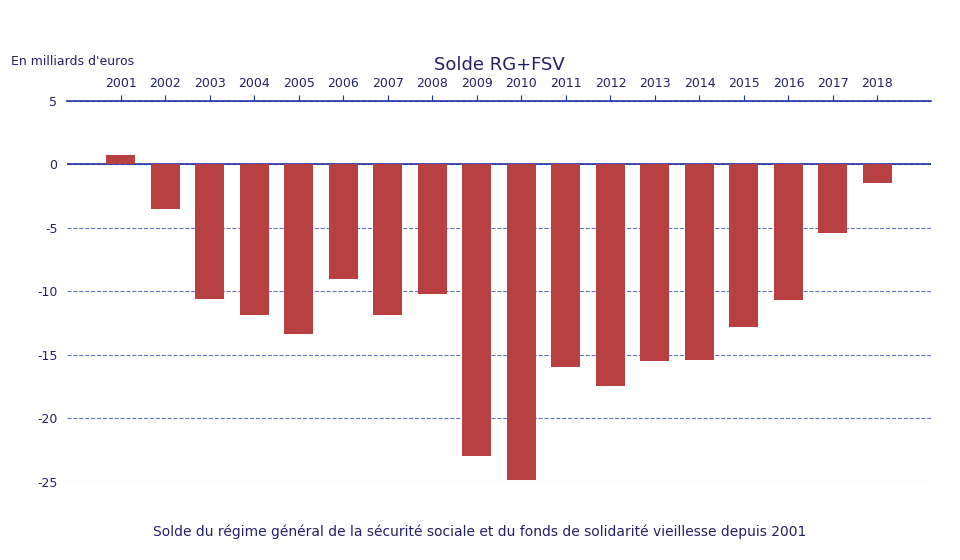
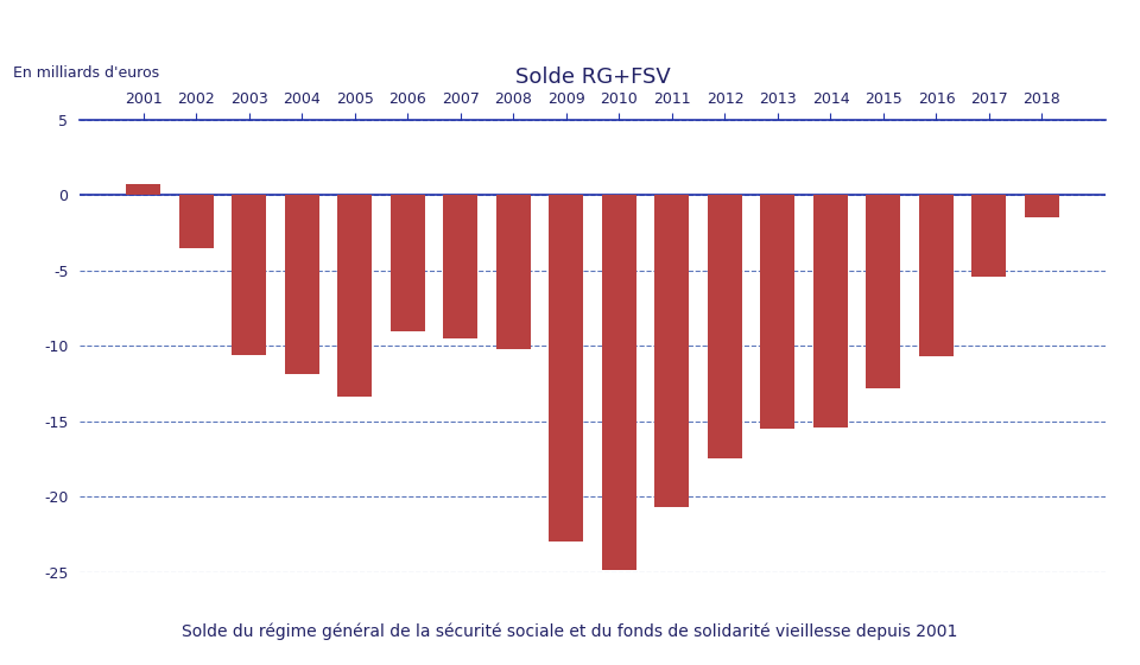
2007: -11.9 -> -9.5
2011: -16.0 -> -20.7
